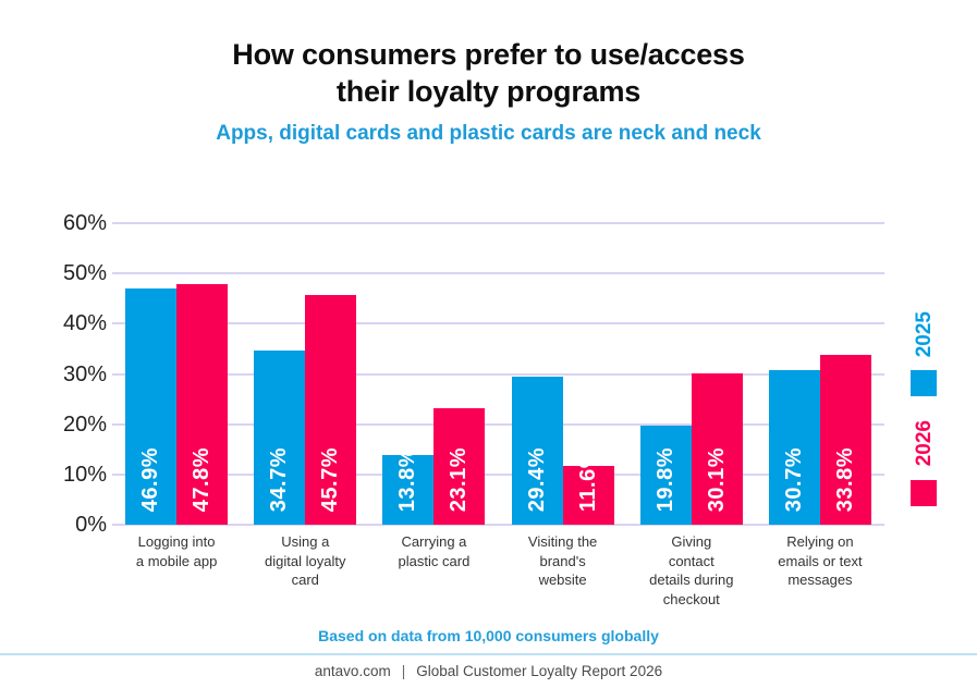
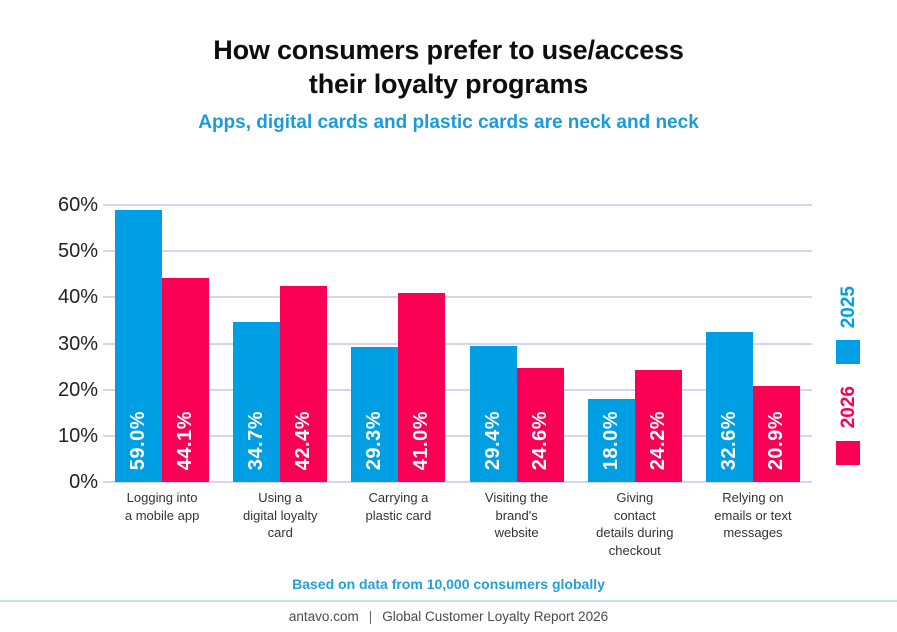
2025/Logging into a mobile app: 46.9% -> 59.0%
2026/Logging into a mobile app: 47.8% -> 44.1%
2026/Using a digital loyalty card: 45.7% -> 42.4%
2025/Carrying a plastic card: 13.8% -> 29.3%
2026/Carrying a plastic card: 23.1% -> 41.0%
2026/Visiting the brand's website: 11.6% -> 24.6%
2025/Giving contact details during checkout: 19.8% -> 18.0%
2026/Giving contact details during checkout: 30.1% -> 24.2%
2025/Relying on emails or text messages: 30.7% -> 32.6%
2026/Relying on emails or text messages: 33.8% -> 20.9%
